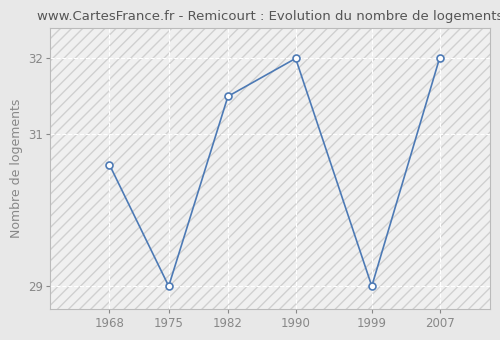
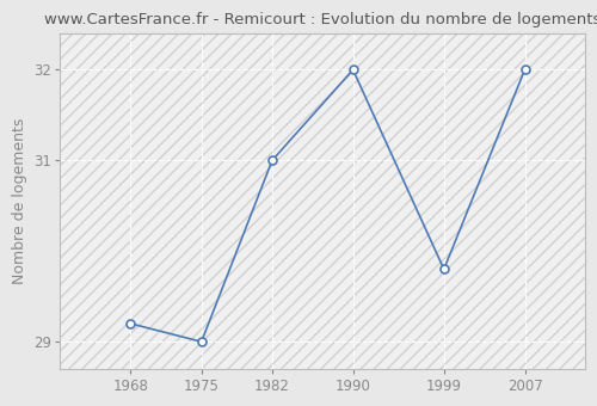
1968: 30.6 -> 29.2
1982: 31.5 -> 31.0
1999: 29.0 -> 29.8
